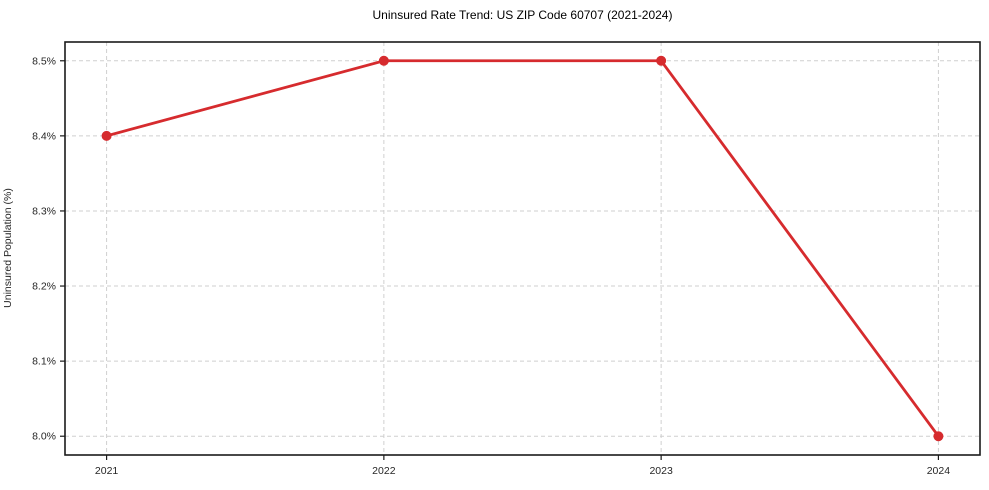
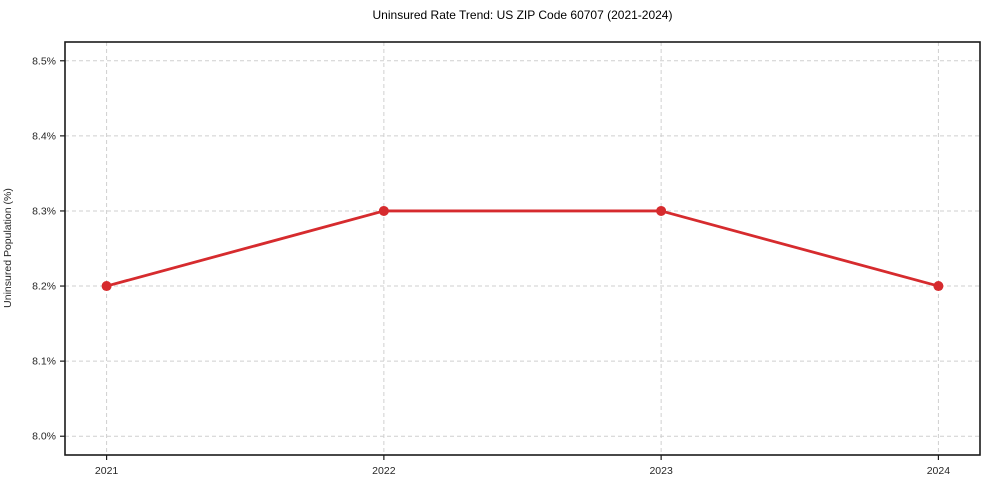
2021: 8.4% -> 8.2%
2022: 8.5% -> 8.3%
2023: 8.5% -> 8.3%
2024: 8.0% -> 8.2%
